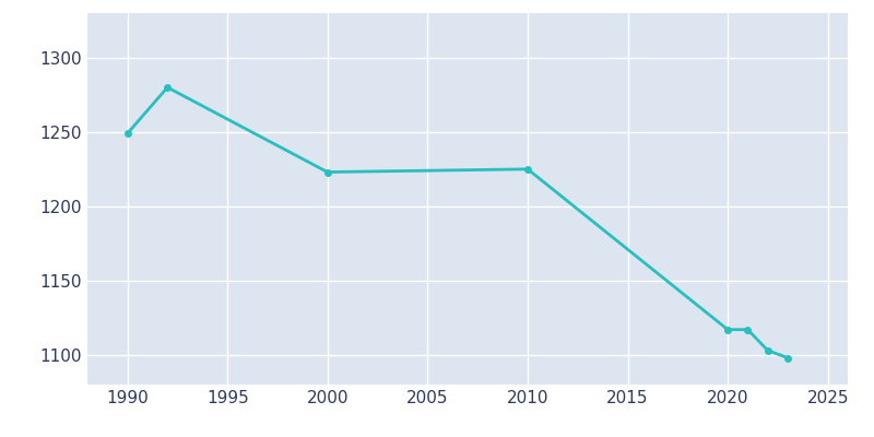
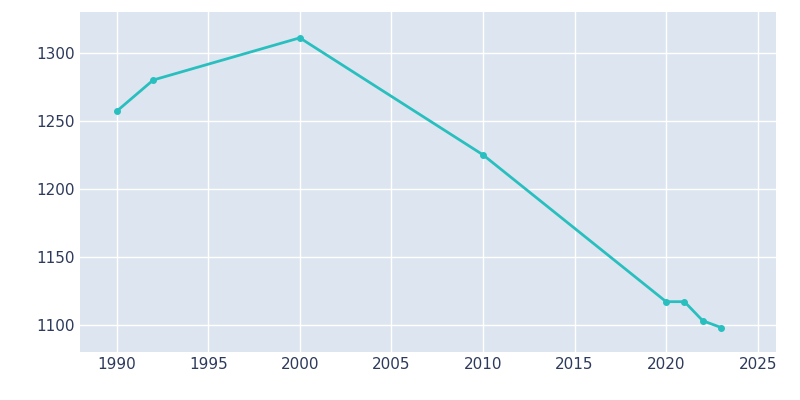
1990: 1249 -> 1257
2000: 1223 -> 1311
